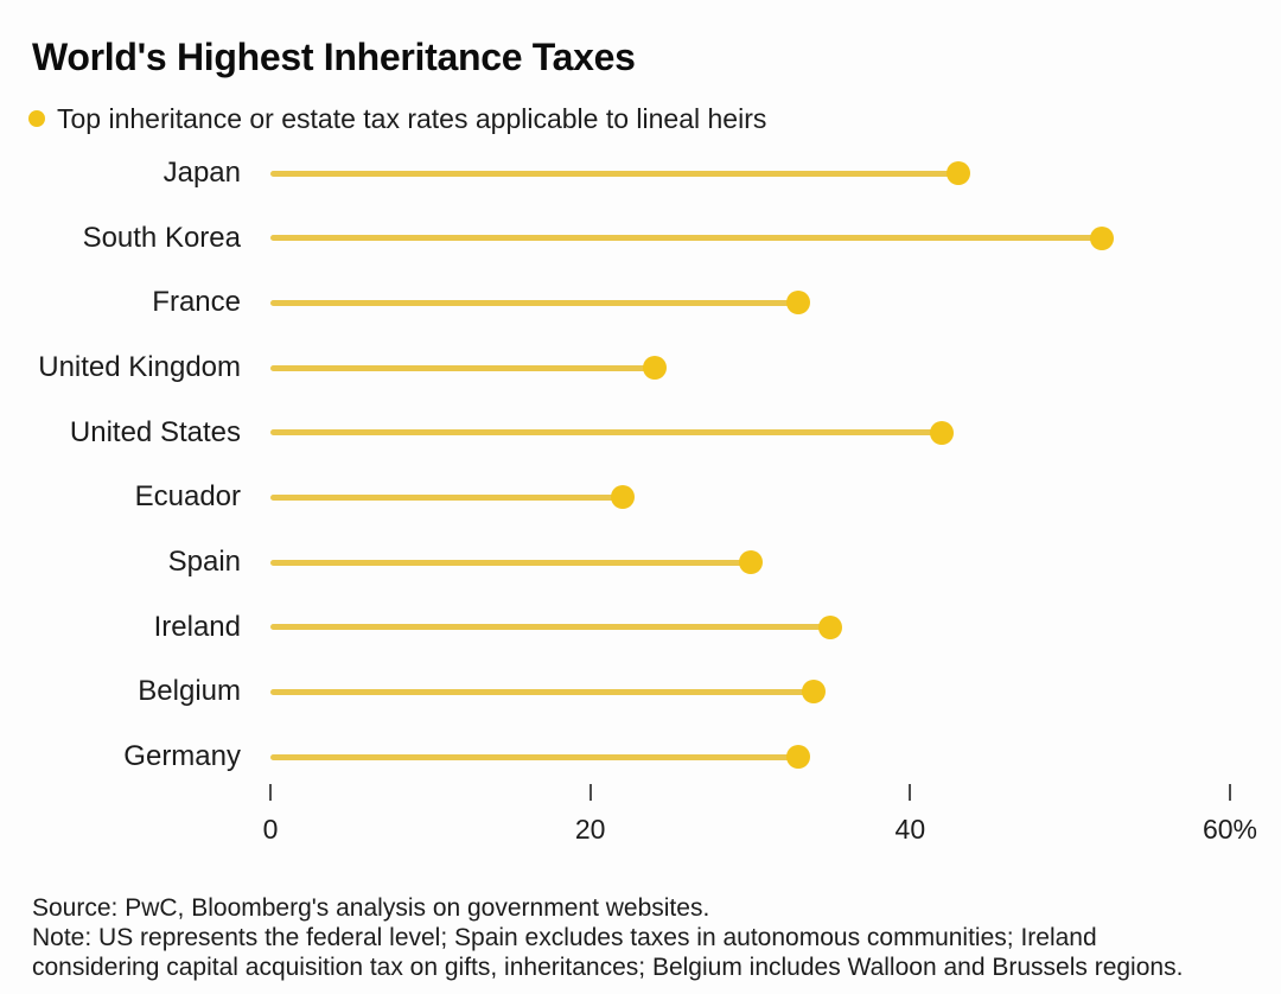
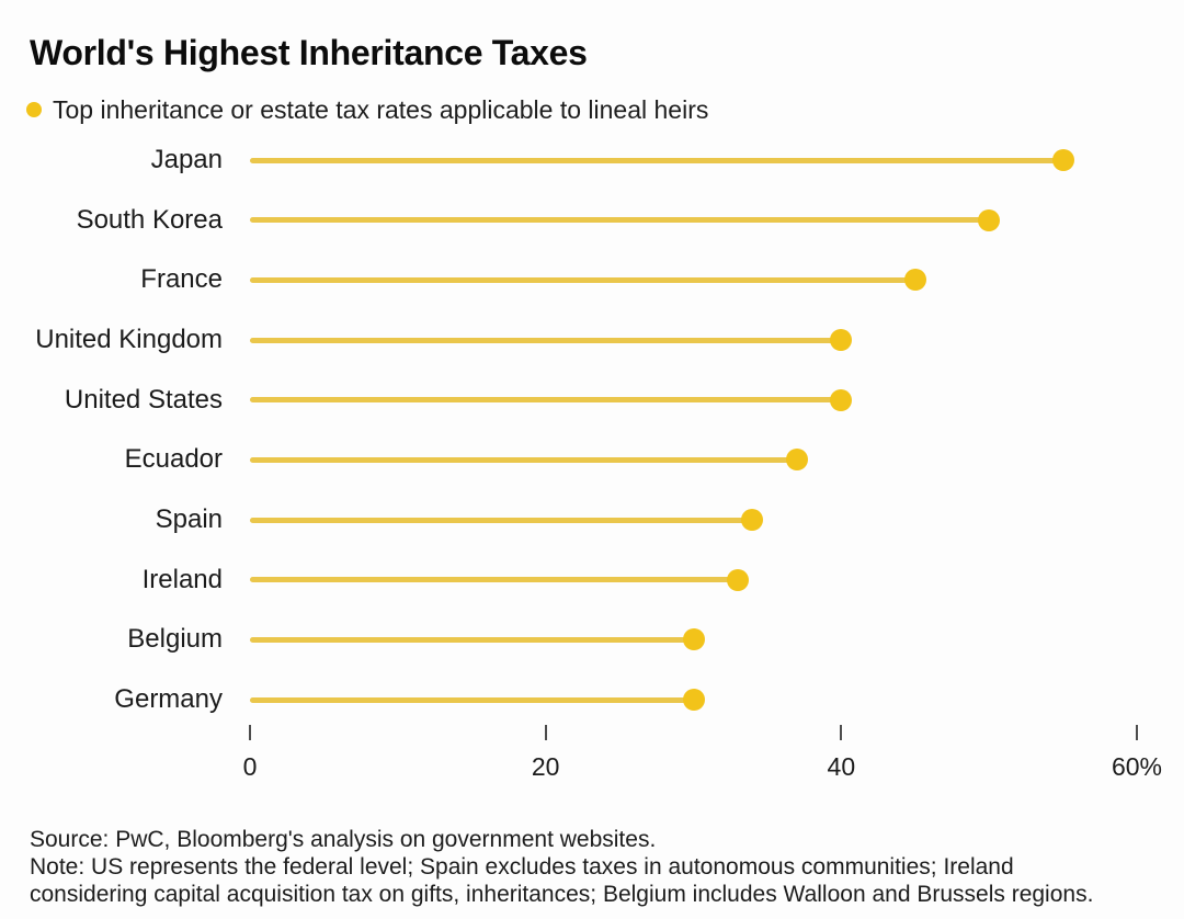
Japan: 43% -> 55%
South Korea: 52% -> 50%
France: 33% -> 45%
United Kingdom: 24% -> 40%
United States: 42% -> 40%
Ecuador: 22% -> 37%
Spain: 30% -> 34%
Ireland: 35% -> 33%
Belgium: 34% -> 30%
Germany: 33% -> 30%
